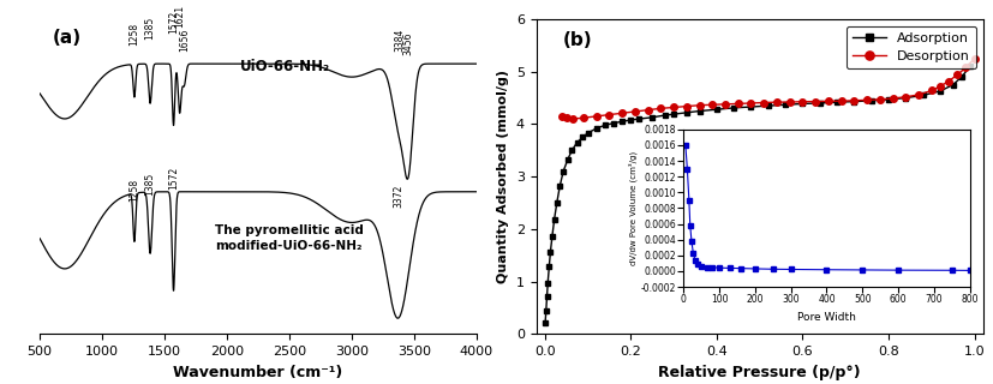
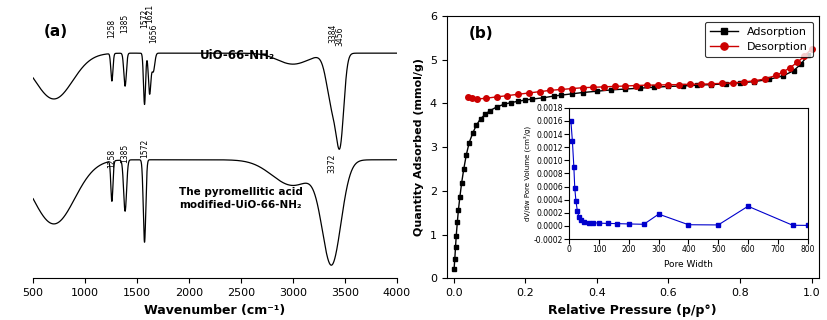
300: 0.00002 -> 0.00018
600: 0.00001 -> 0.00030
